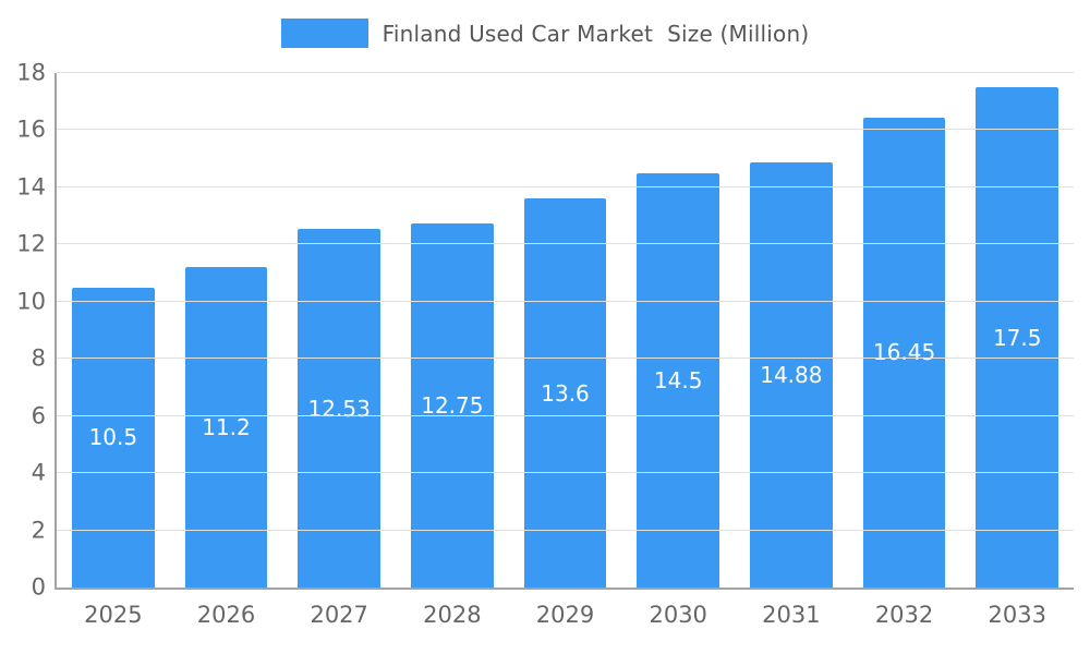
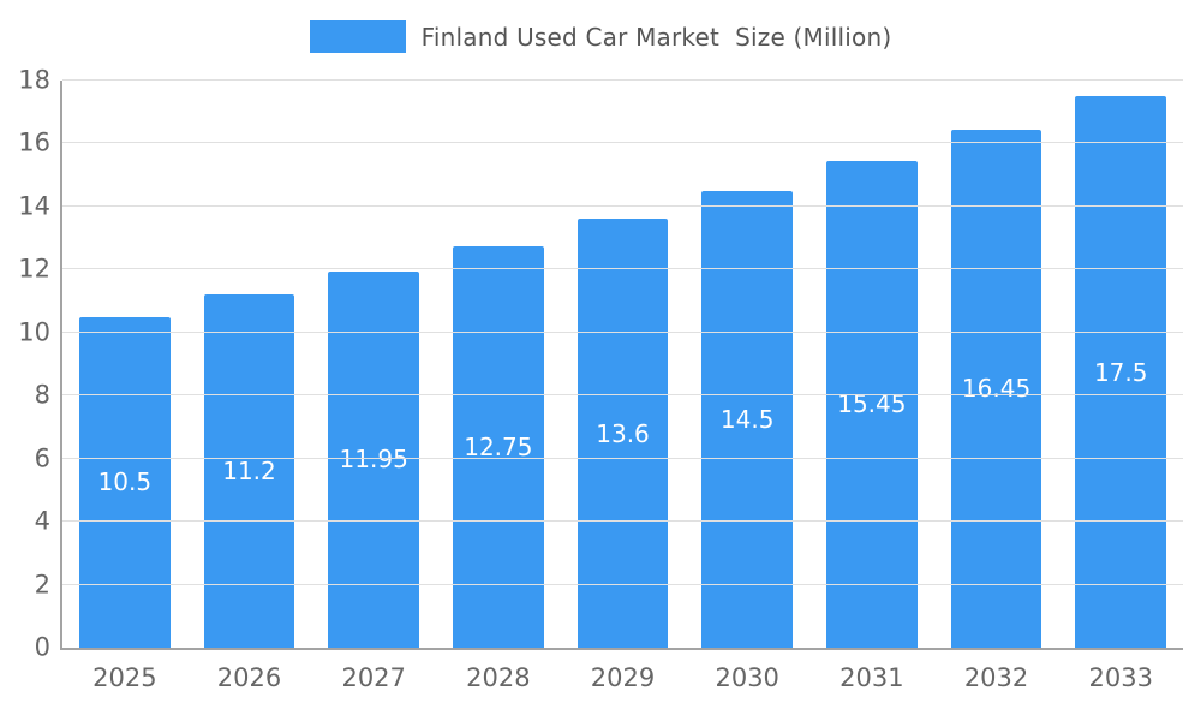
2027: 12.53 -> 11.95
2031: 14.88 -> 15.45
